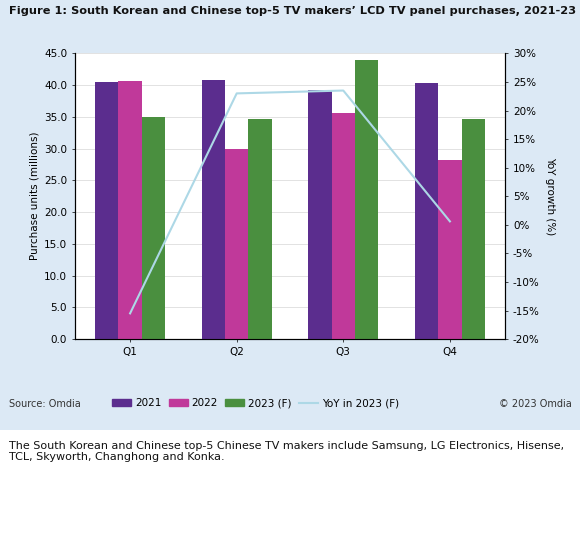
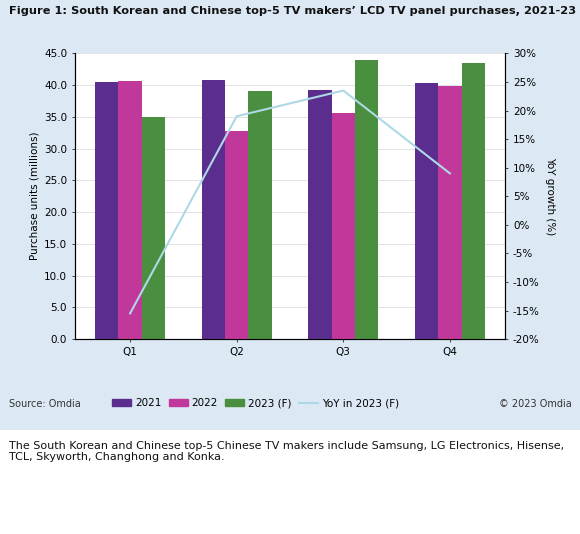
2022/Q2: 30.0 -> 32.7
YoY in 2023 (F)/Q2: 23.0% -> 19.0%
2023 (F)/Q2: 34.6 -> 39.0
2022/Q4: 28.2 -> 39.9
YoY in 2023 (F)/Q4: 0.6% -> 9.0%
2023 (F)/Q4: 34.6 -> 43.5
